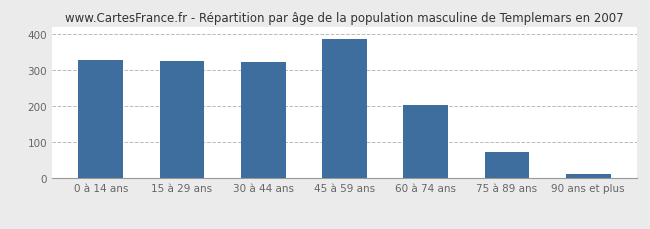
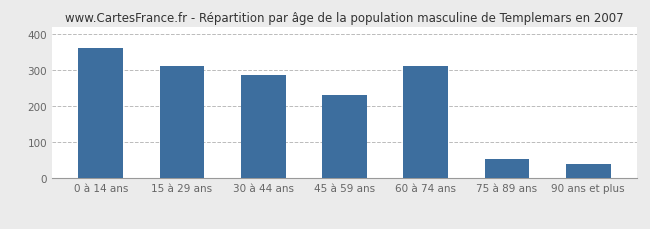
0 à 14 ans: 328 -> 360
15 à 29 ans: 325 -> 310
30 à 44 ans: 322 -> 285
45 à 59 ans: 385 -> 230
60 à 74 ans: 202 -> 310
75 à 89 ans: 73 -> 55
90 ans et plus: 13 -> 40
